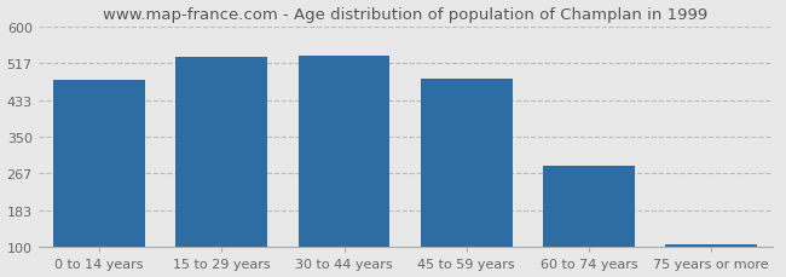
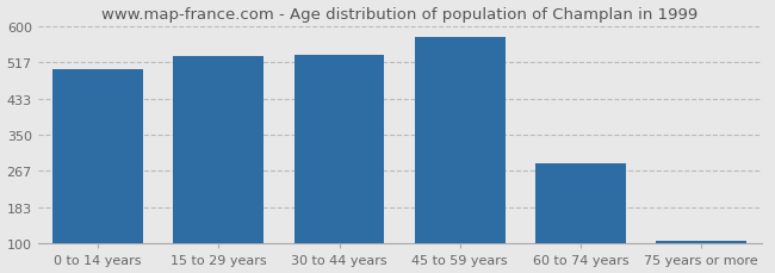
0 to 14 years: 478 -> 500
45 to 59 years: 480 -> 575
